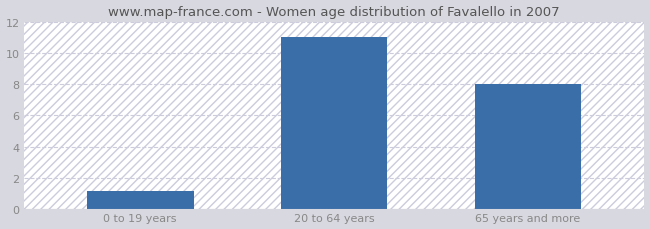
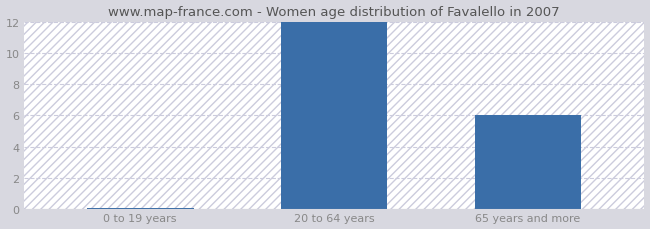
0 to 19 years: 1.2 -> 0.1
20 to 64 years: 11.0 -> 12.0
65 years and more: 8.0 -> 6.0
